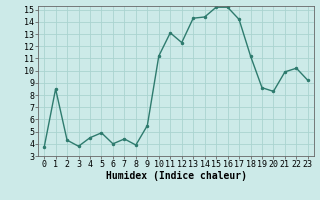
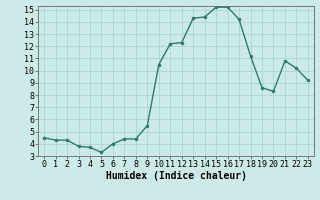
0: 3.7 -> 4.5
1: 8.5 -> 4.3
4: 4.5 -> 3.7
5: 4.9 -> 3.3
8: 3.9 -> 4.4
10: 11.2 -> 10.5
11: 13.1 -> 12.2
21: 9.9 -> 10.8
